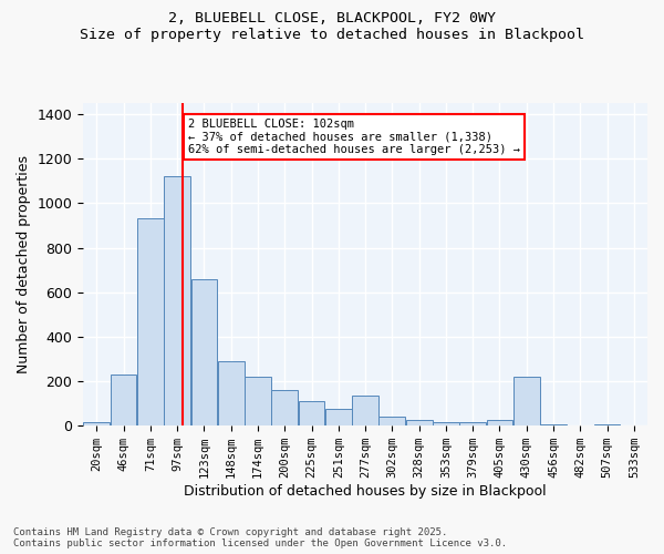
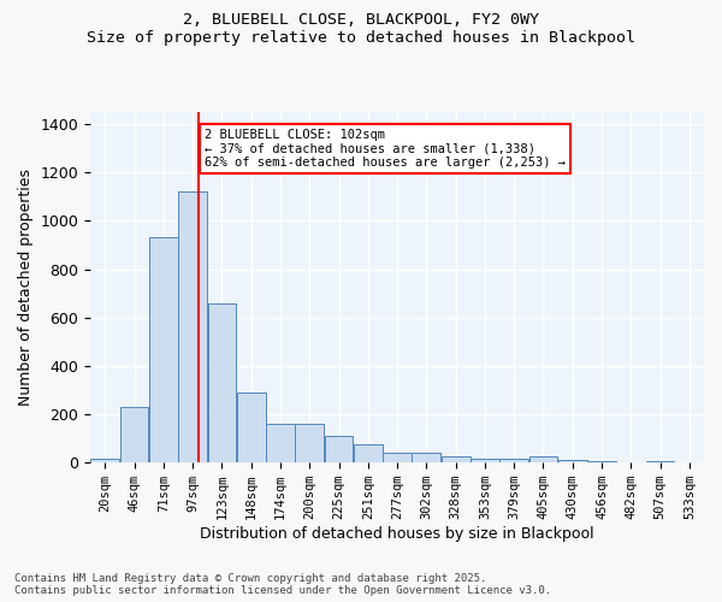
174sqm: 220 -> 162
277sqm: 135 -> 42
430sqm: 220 -> 12
